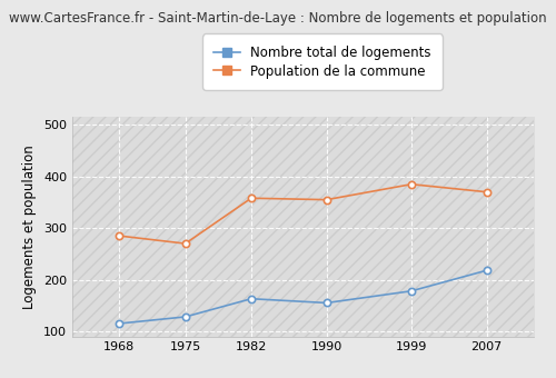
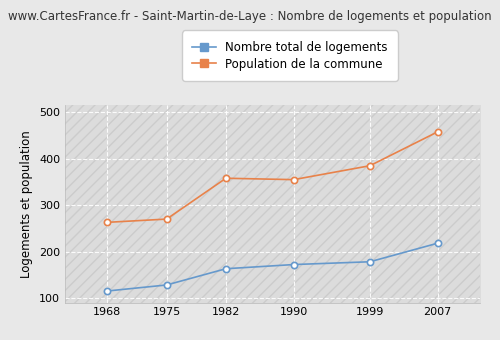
Population de la commune/1968: 285 -> 263
Nombre total de logements/1990: 155 -> 172
Population de la commune/2007: 370 -> 458
